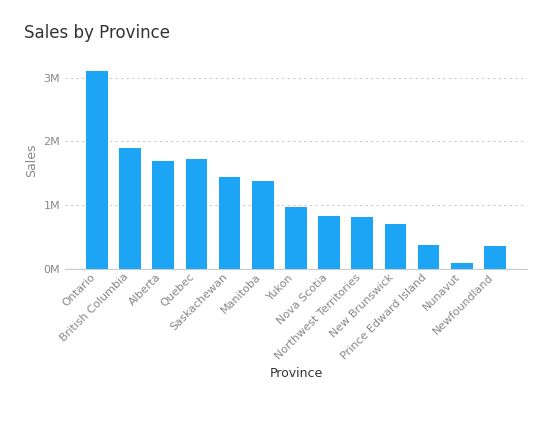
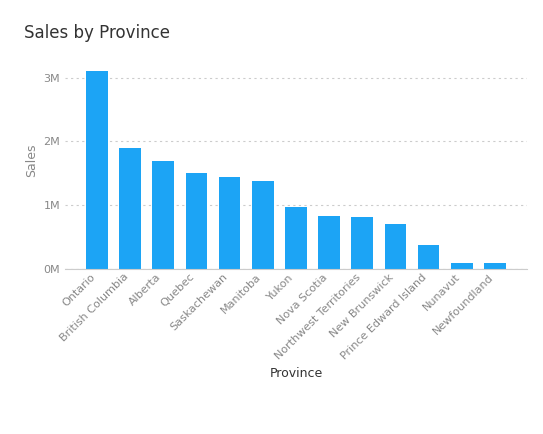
Quebec: 1.72M -> 1.50M
Newfoundland: 0.36M -> 0.10M
